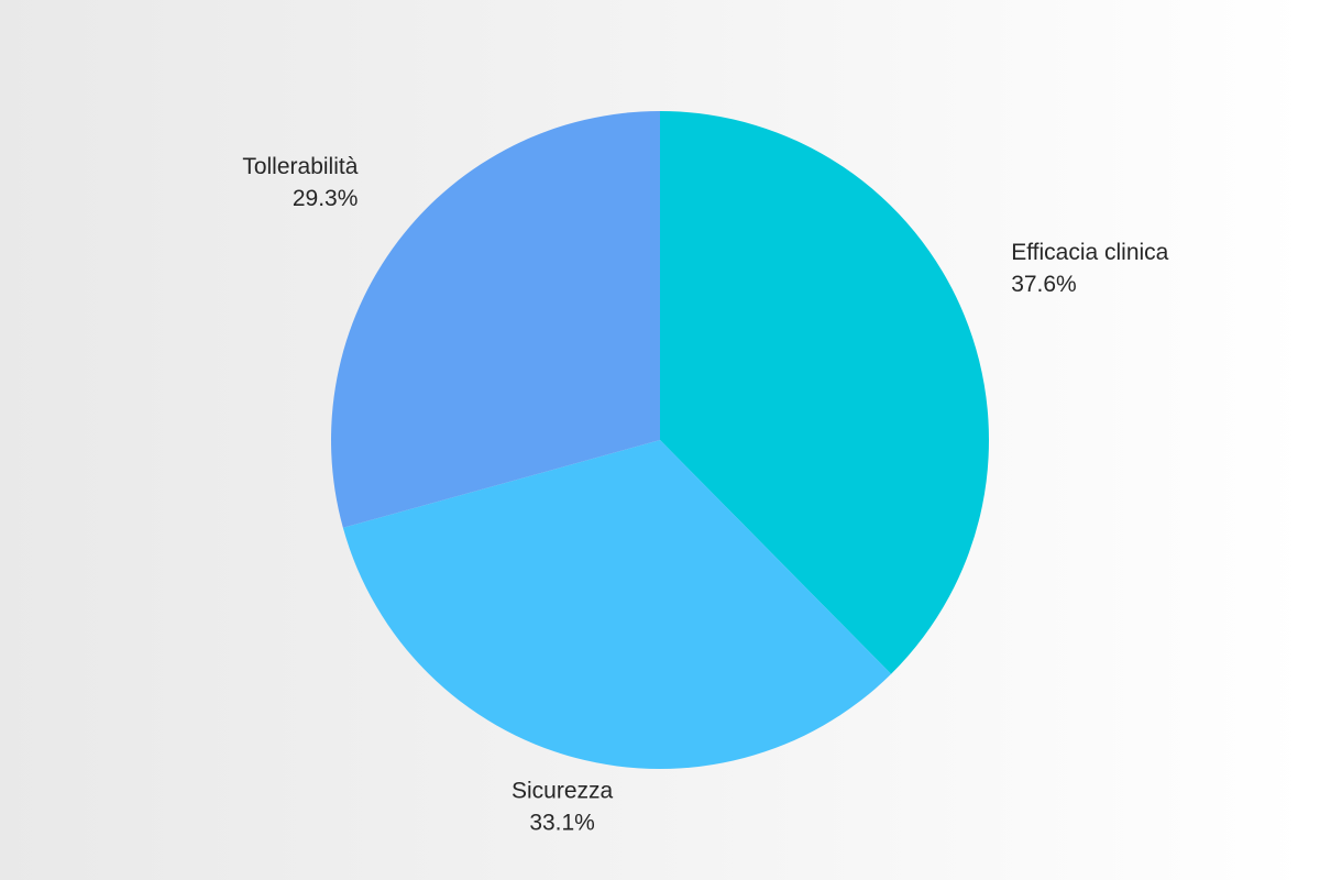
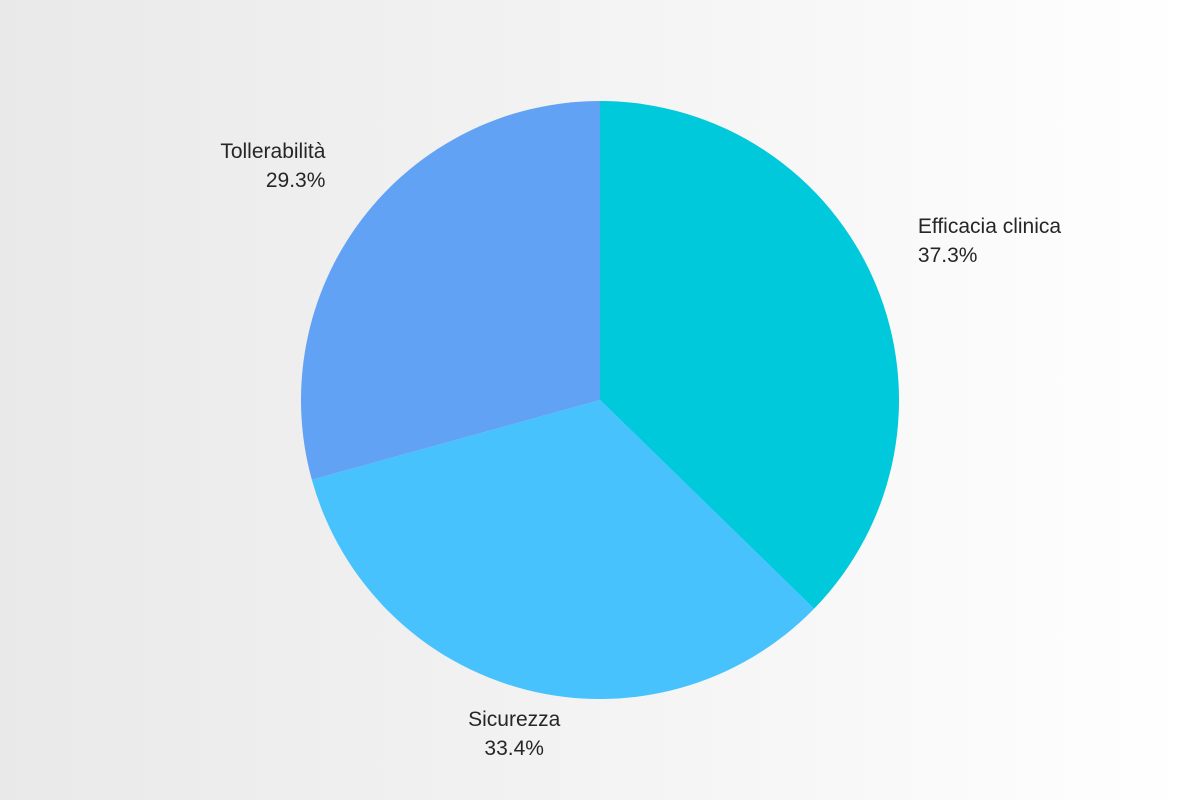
Efficacia clinica: 37.6% -> 37.3%
Sicurezza: 33.1% -> 33.4%
